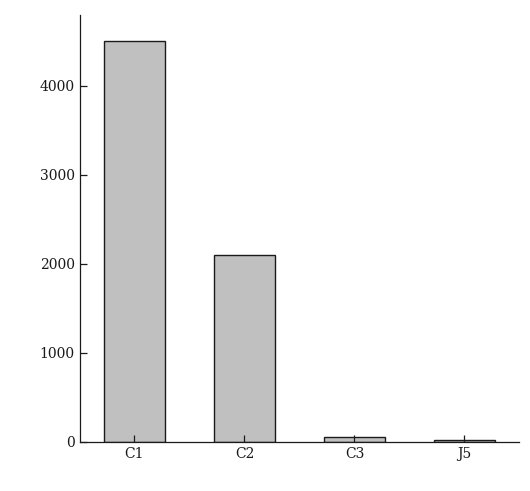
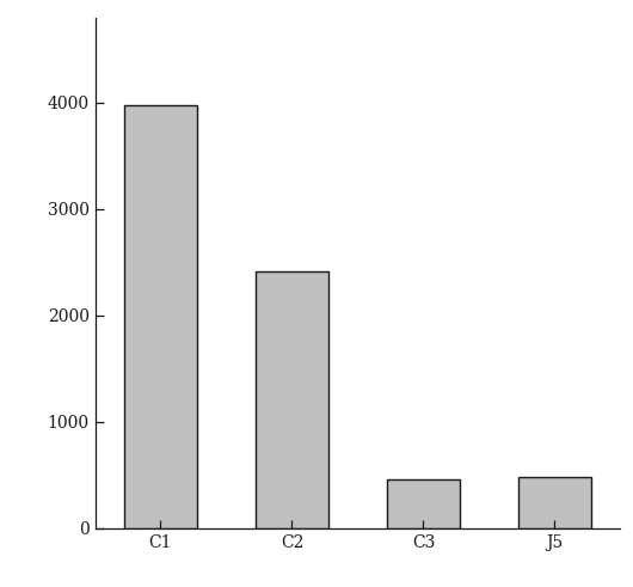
C1: 4500 -> 3980
C2: 2100 -> 2420
C3: 60 -> 460
J5: 20 -> 480
